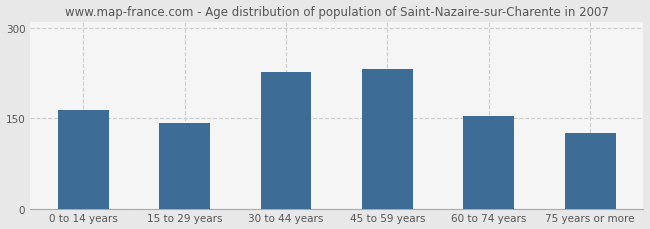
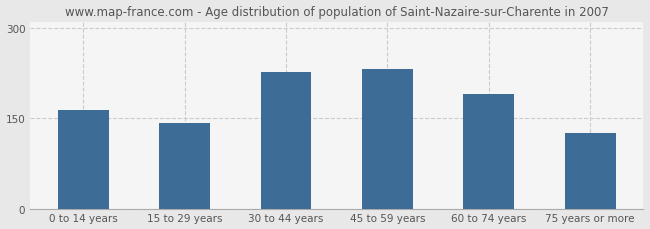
60 to 74 years: 154 -> 190
